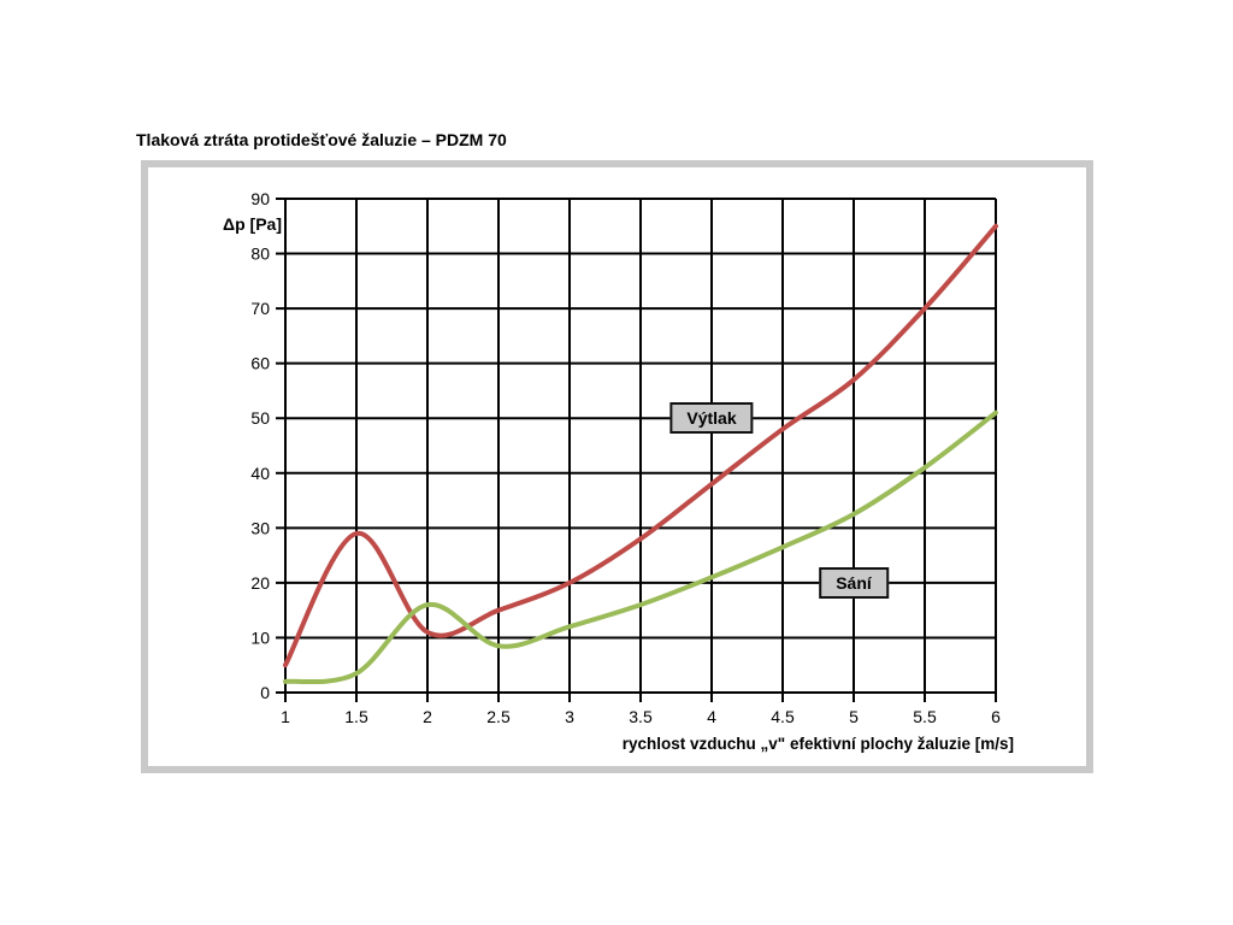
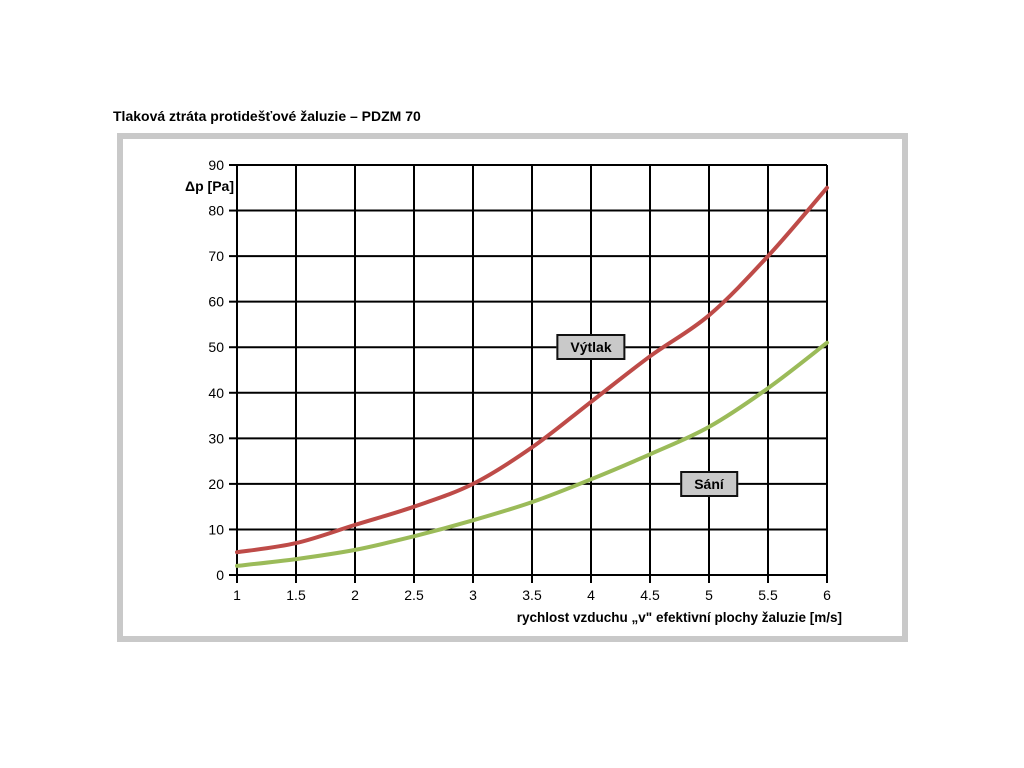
Výtlak/1.5: 29 -> 7
Sání/2: 16 -> 6
